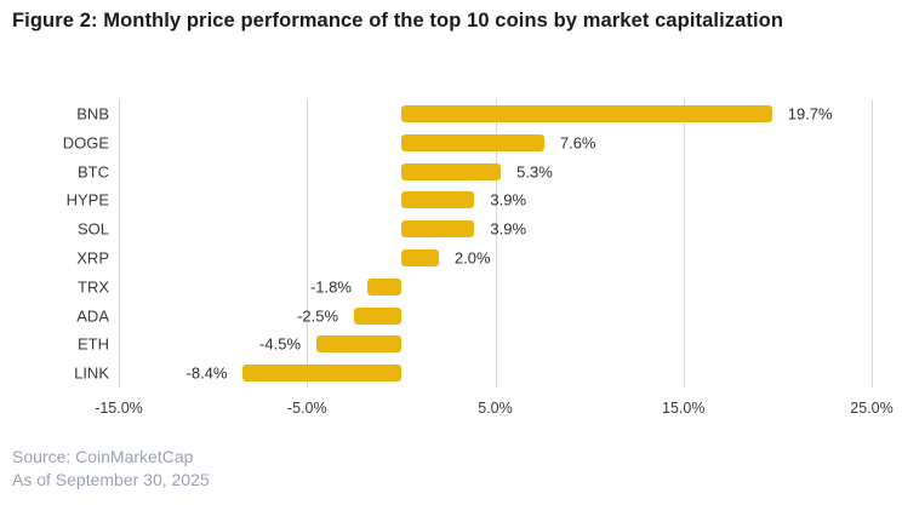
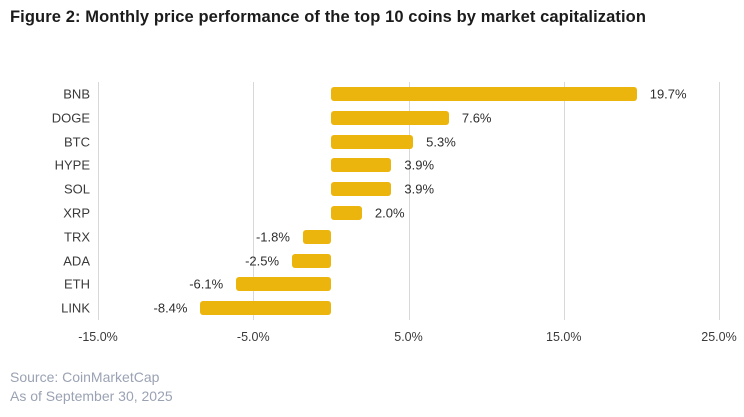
ETH: -4.5% -> -6.1%
